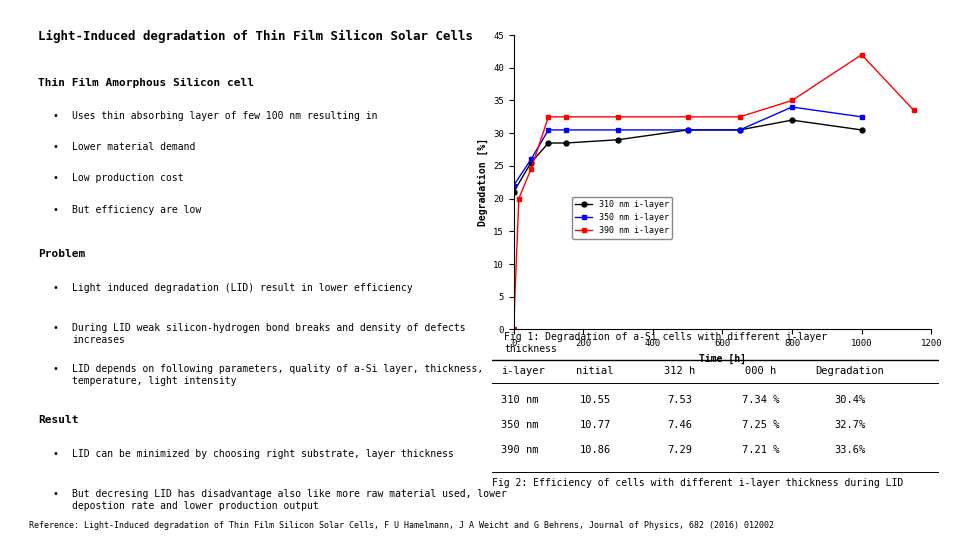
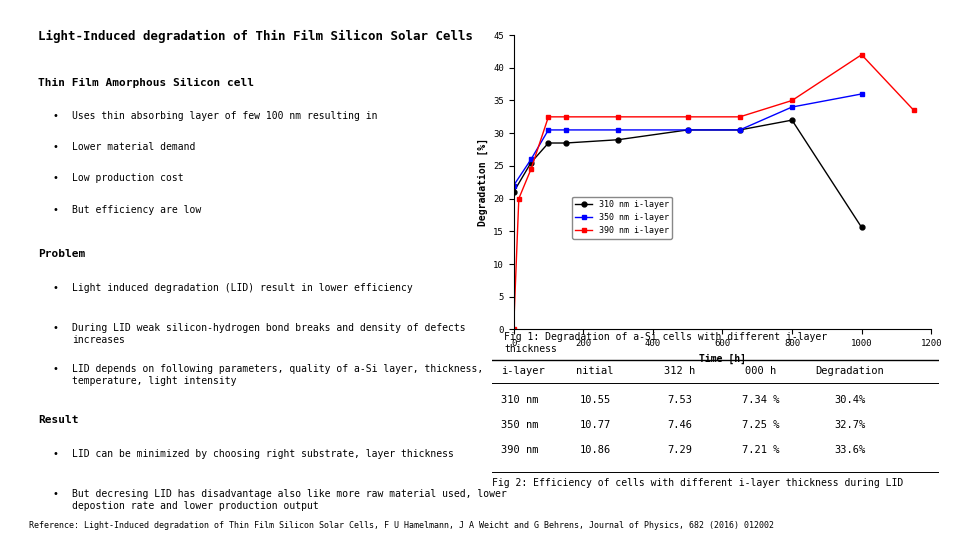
310 nm i-layer/1000: 30.5 -> 15.6
350 nm i-layer/1000: 32.5 -> 36.0
